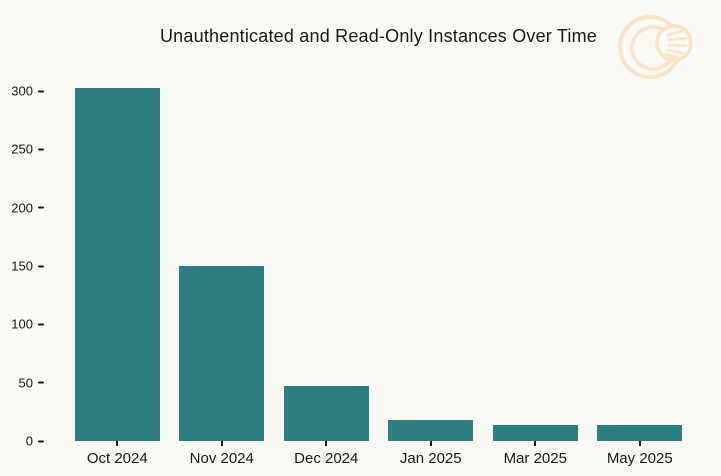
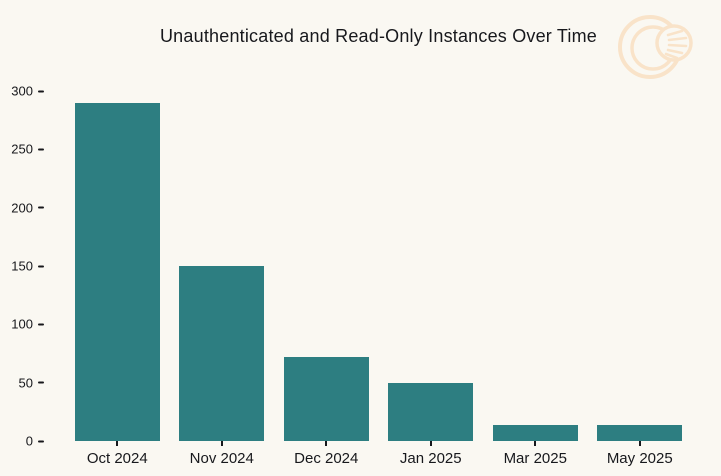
Oct 2024: 303 -> 290
Dec 2024: 47 -> 72
Jan 2025: 18 -> 50
